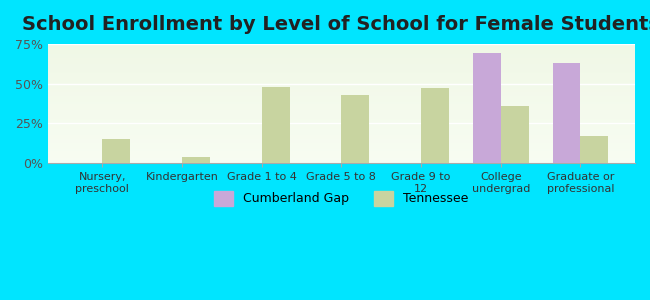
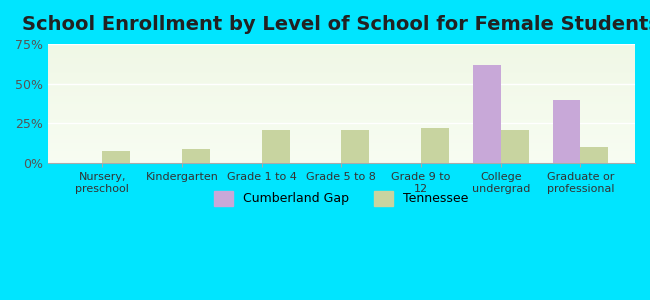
Tennessee/Nursery, preschool: 15% -> 8%
Tennessee/Kindergarten: 4% -> 9%
Tennessee/Grade 1 to 4: 48% -> 21%
Tennessee/Grade 5 to 8: 43% -> 21%
Tennessee/Grade 9 to 12: 47% -> 22%
Cumberland Gap/College undergrad: 69% -> 62%
Tennessee/College undergrad: 36% -> 21%
Cumberland Gap/Graduate or professional: 63% -> 40%
Tennessee/Graduate or professional: 17% -> 10%
